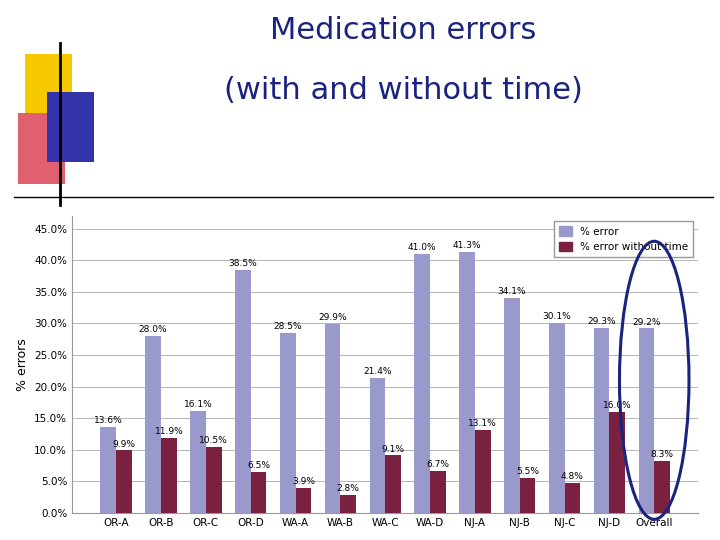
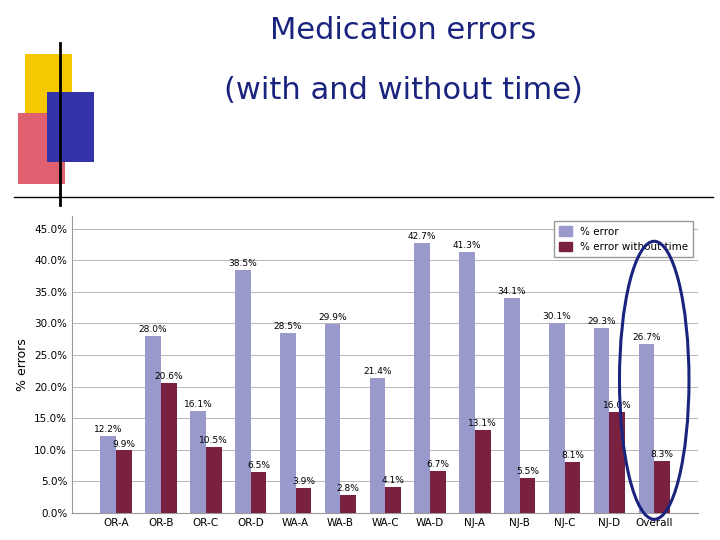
% error/OR-A: 13.6% -> 12.2%
% error without time/OR-B: 11.9% -> 20.6%
% error without time/WA-C: 9.1% -> 4.1%
% error/WA-D: 41.0% -> 42.7%
% error without time/NJ-C: 4.8% -> 8.1%
% error/Overall: 29.2% -> 26.7%
